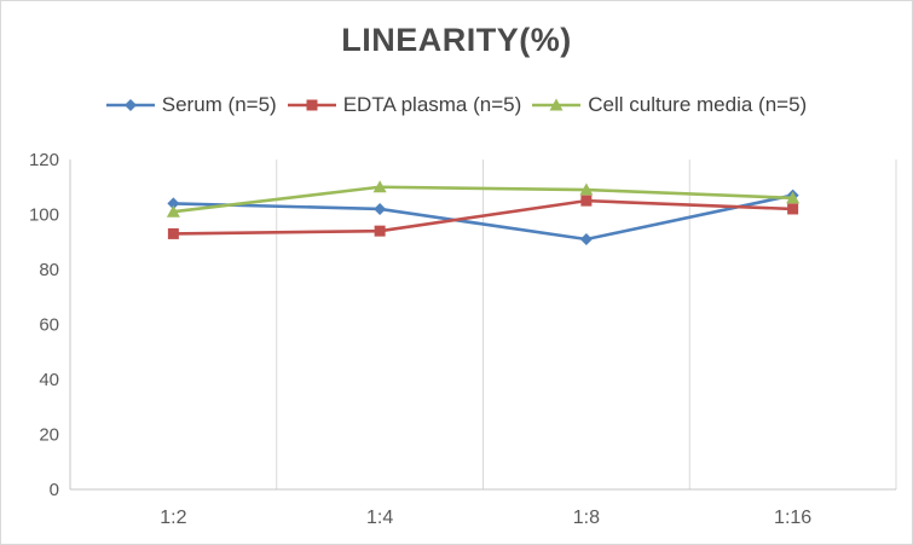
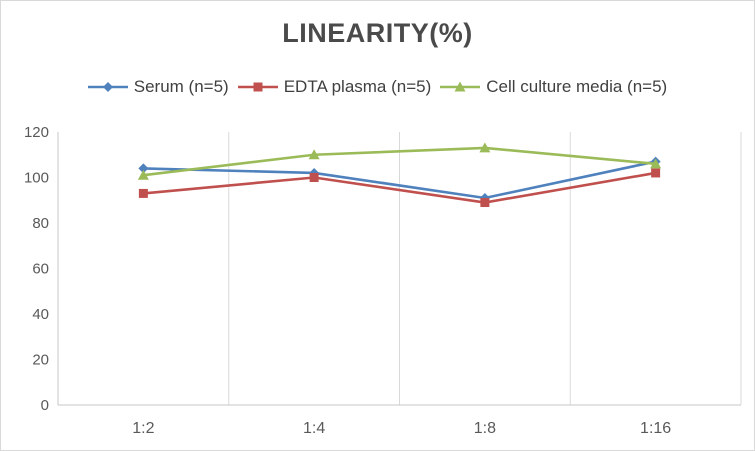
EDTA plasma (n=5)/1:4: 94 -> 100
EDTA plasma (n=5)/1:8: 105 -> 89
Cell culture media (n=5)/1:8: 109 -> 113
